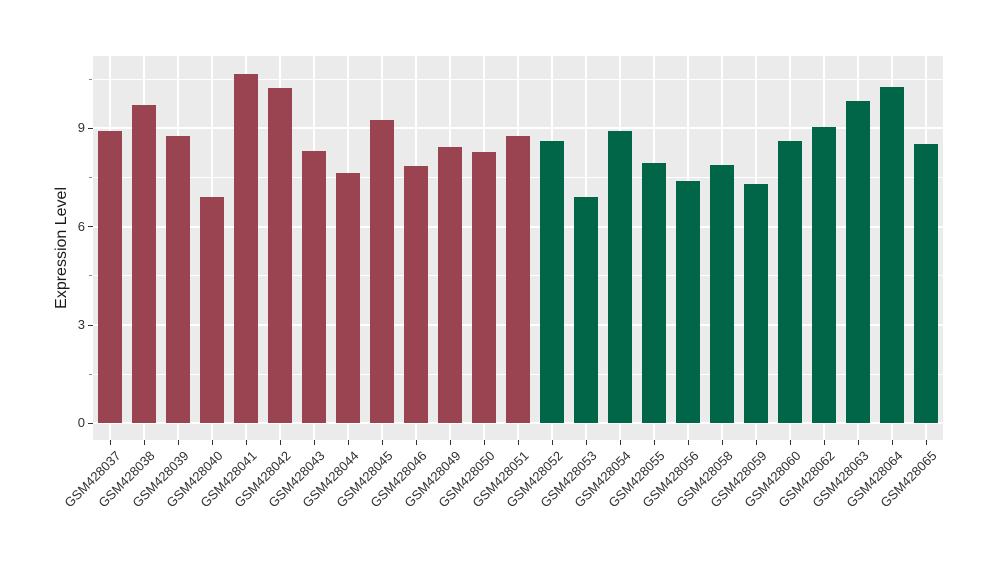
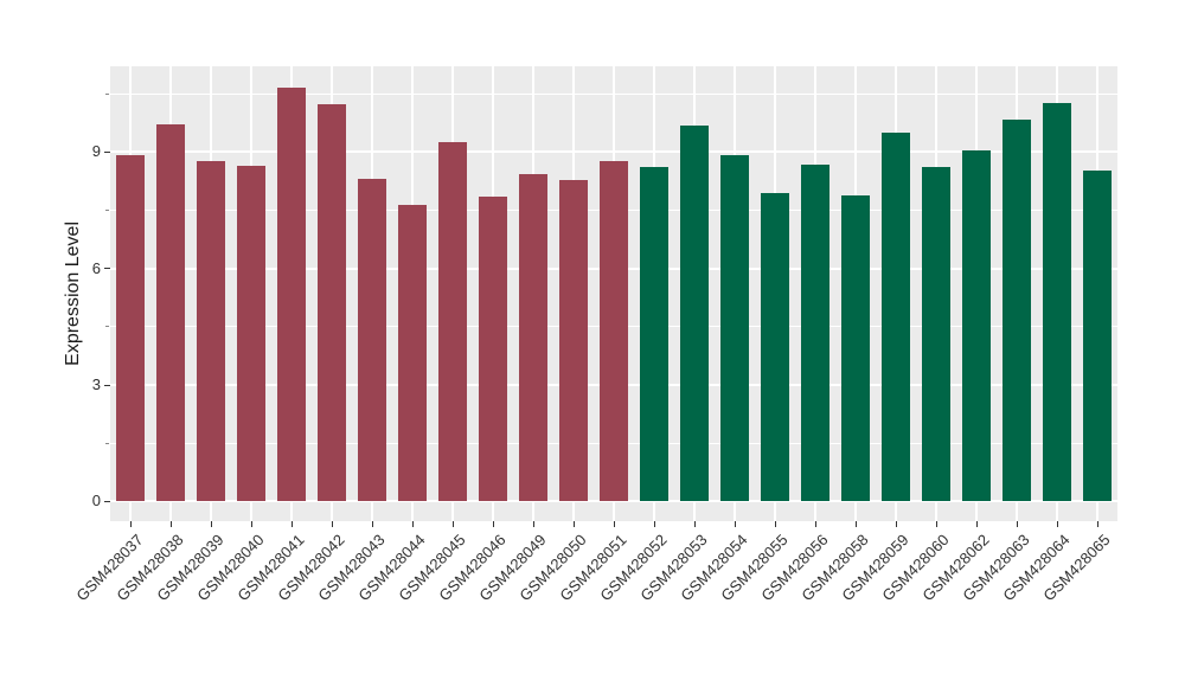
GSM428040: 6.9 -> 8.7
GSM428053: 6.9 -> 9.7
GSM428056: 7.4 -> 8.7
GSM428059: 7.3 -> 9.5
